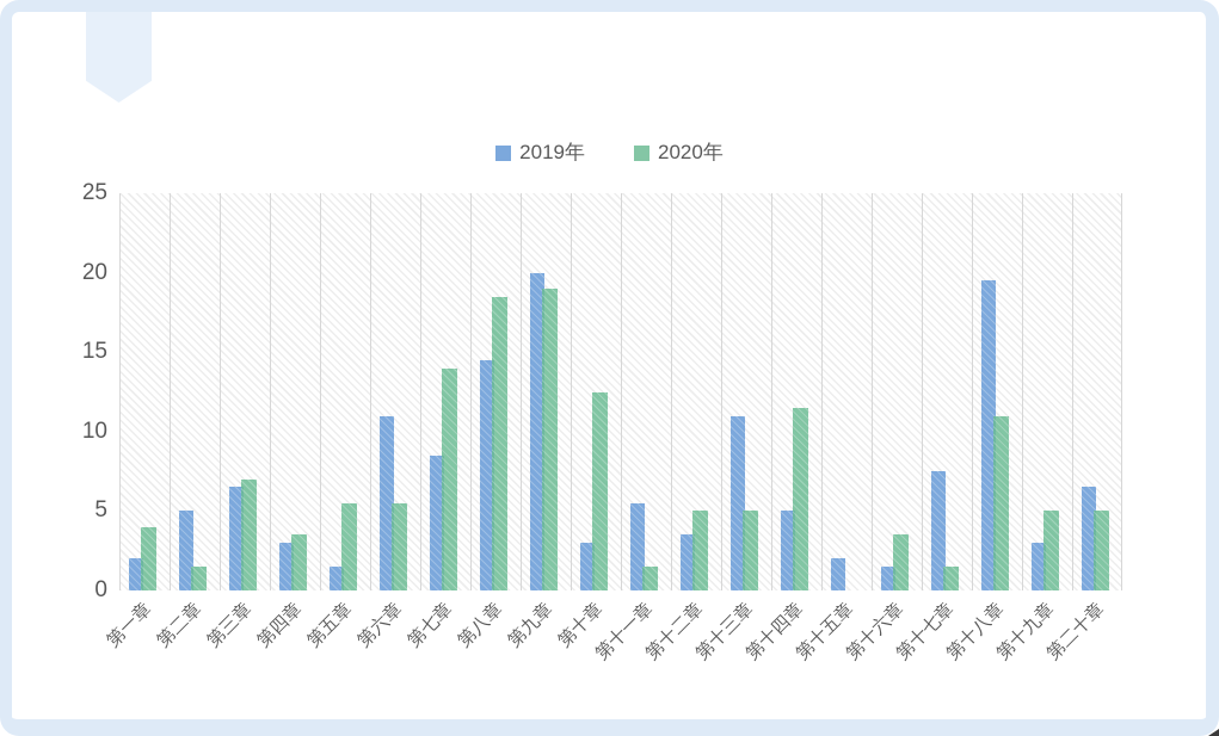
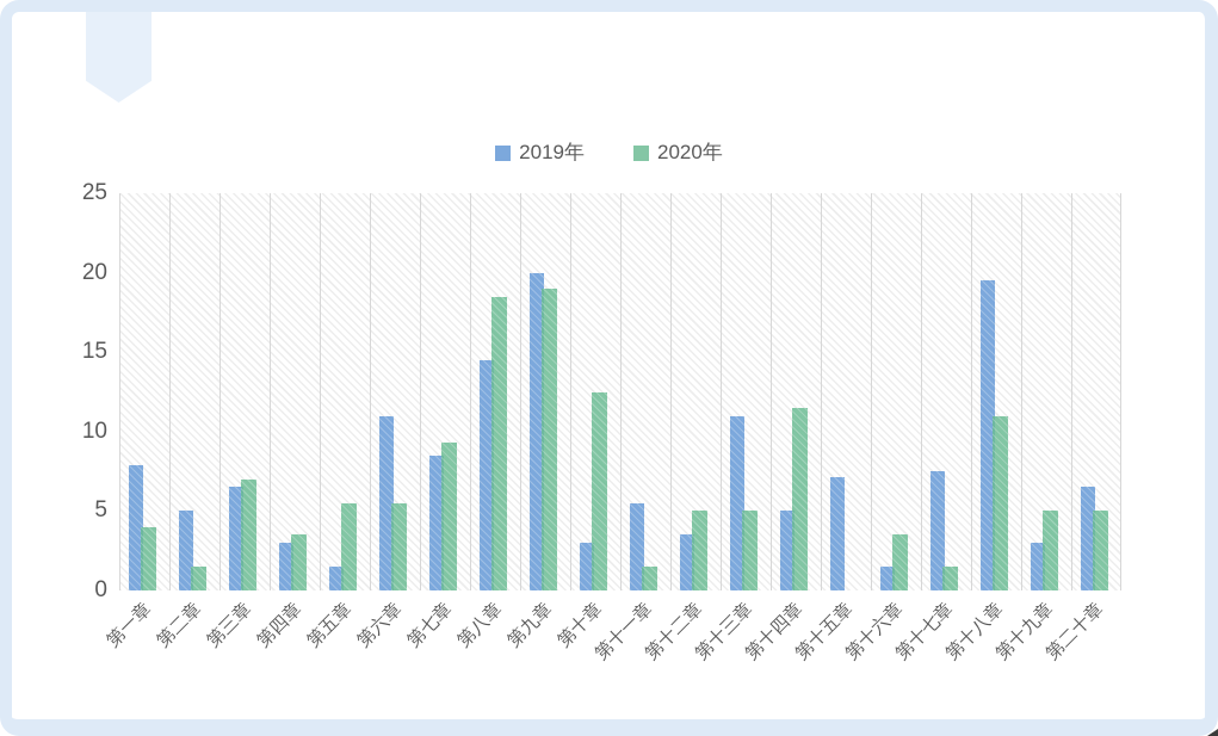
2019年/第一章: 2.0 -> 7.9
2020年/第七章: 14.0 -> 9.3
2019年/第十五章: 2.0 -> 7.1
